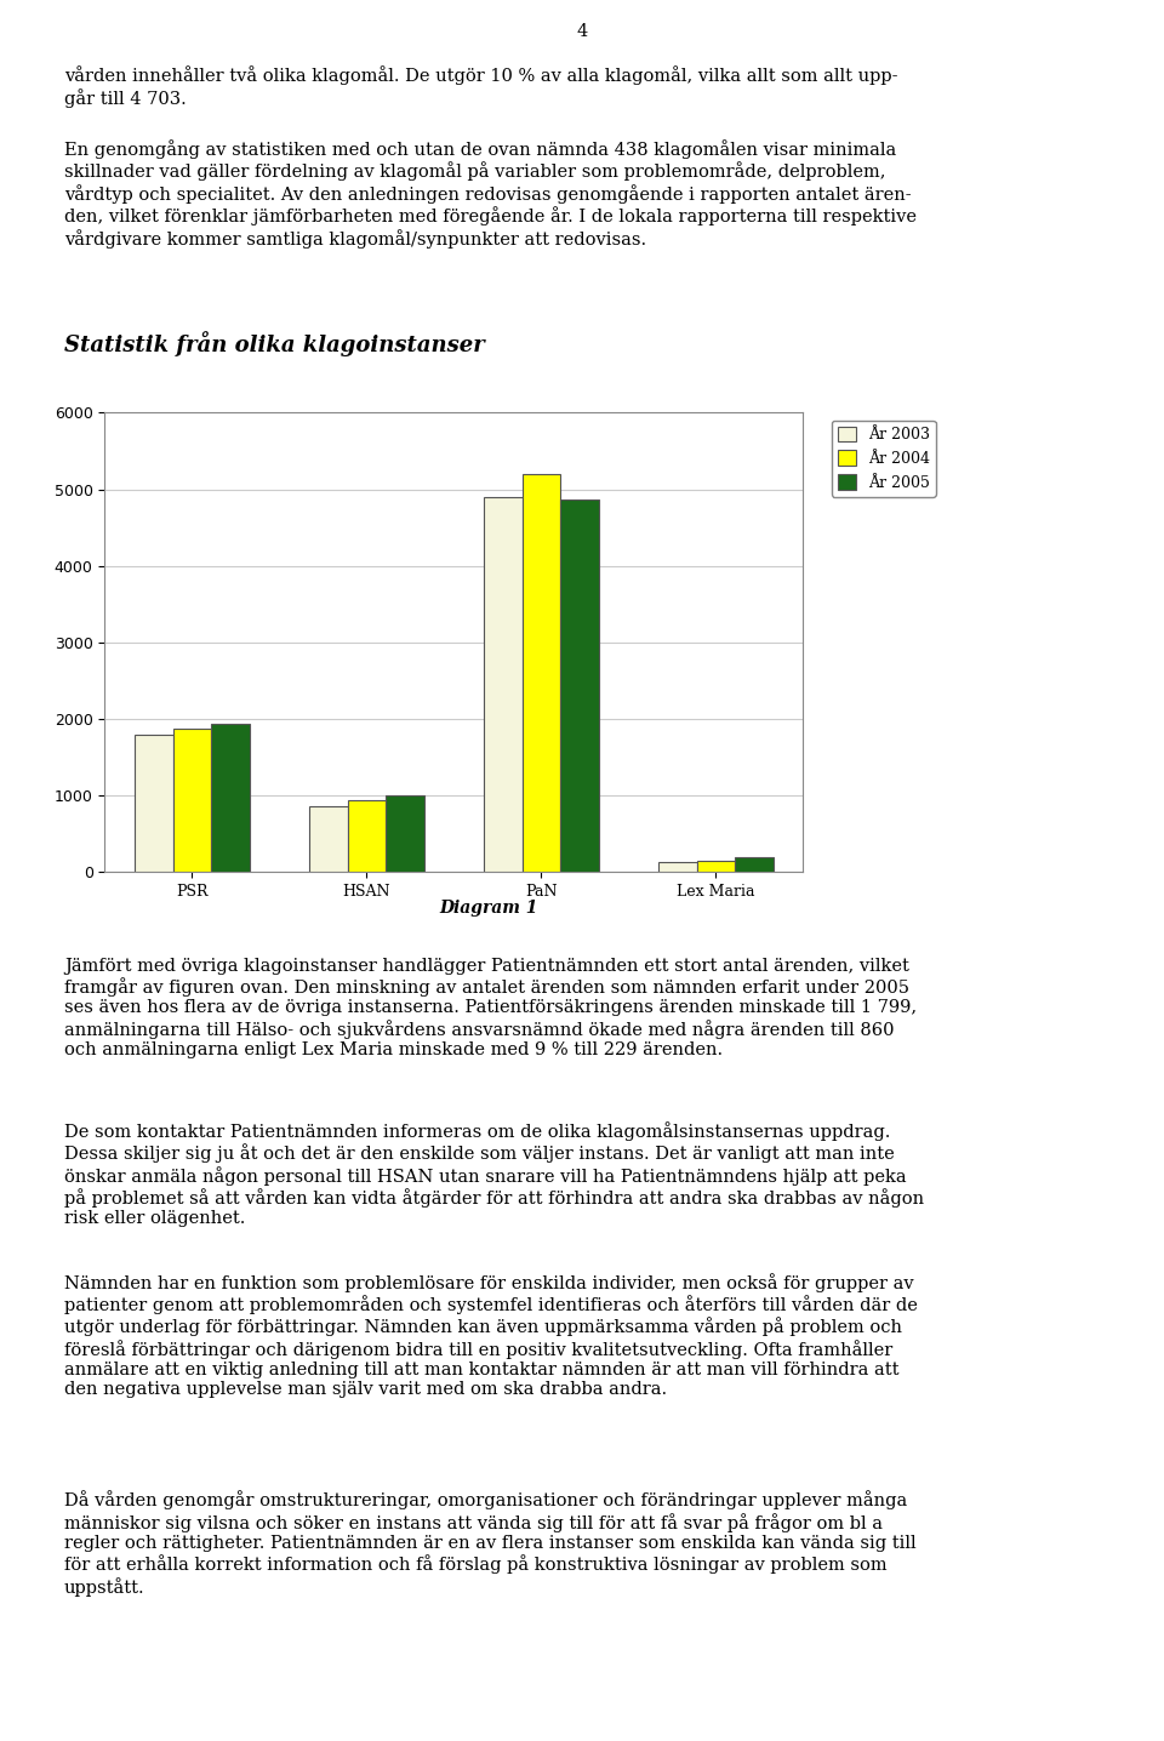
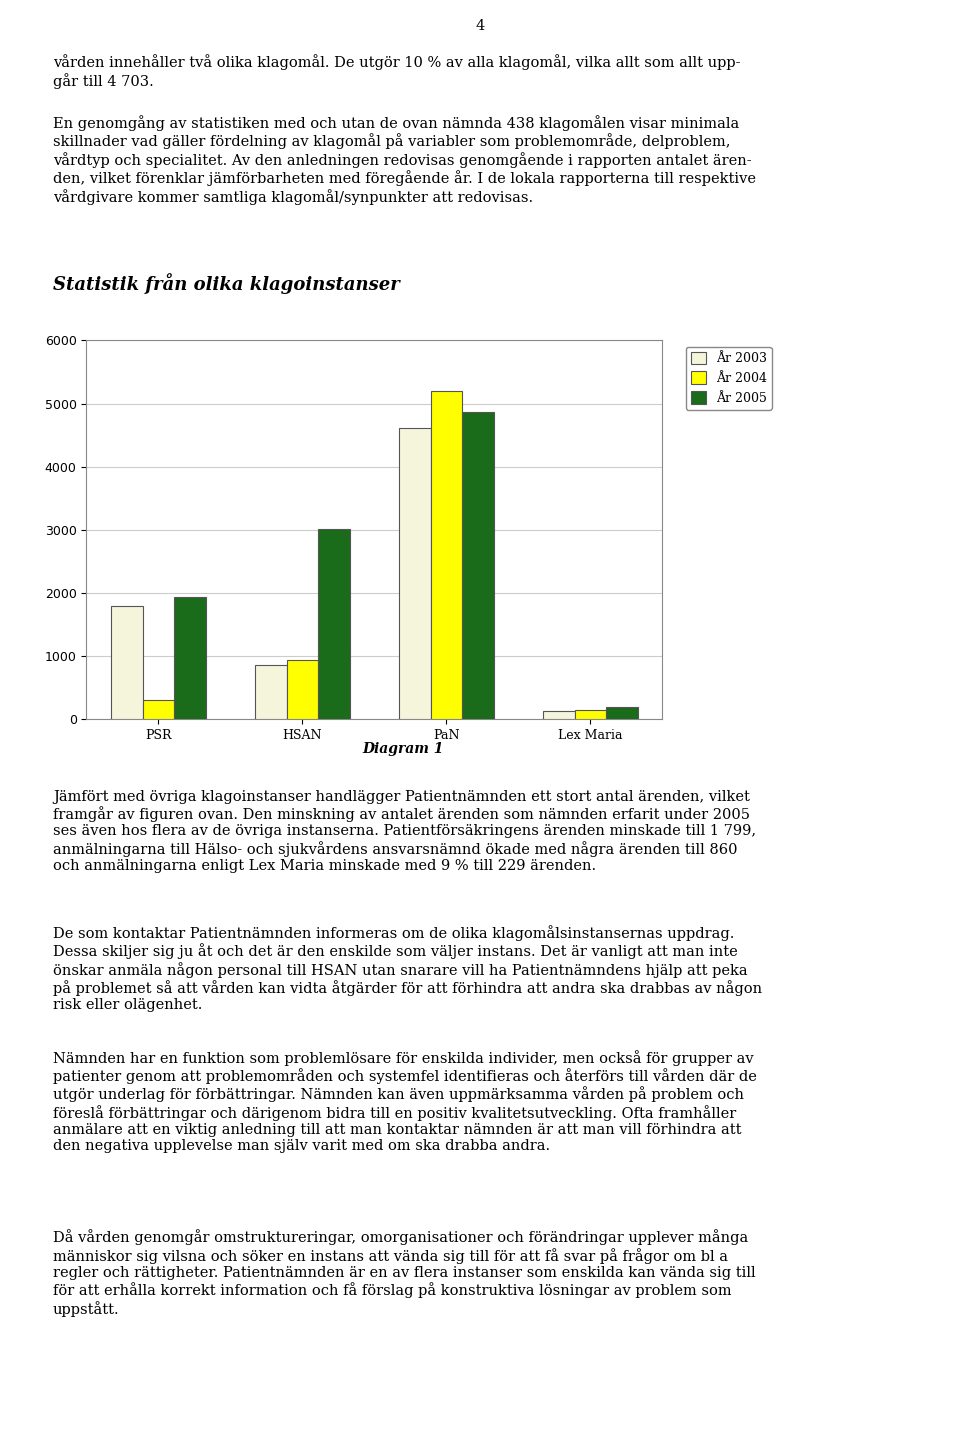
År 2004/PSR: 1870 -> 300
År 2005/HSAN: 1010 -> 3020
År 2003/PaN: 4900 -> 4620
